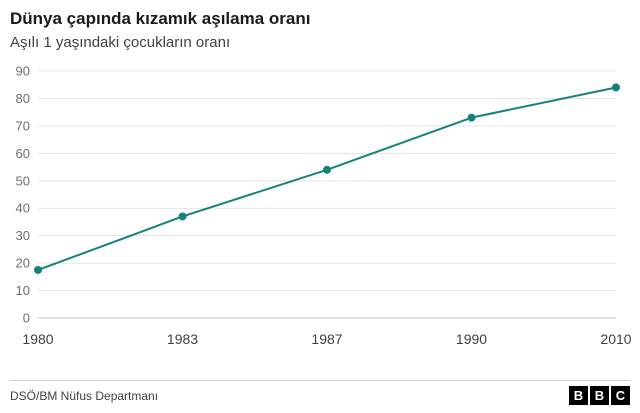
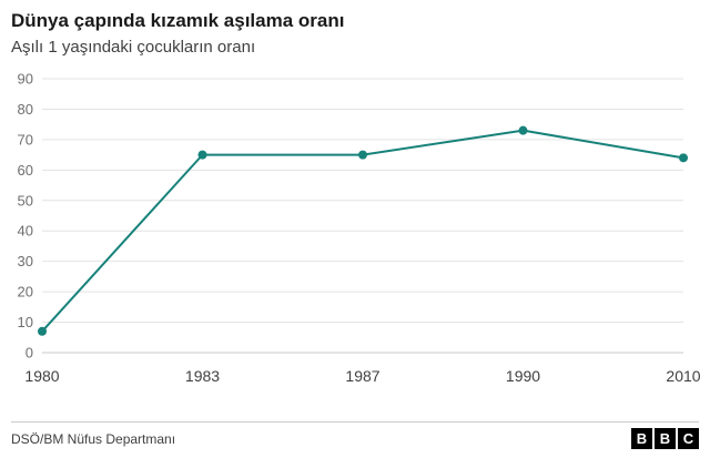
1980: 18 -> 7
1983: 37 -> 65
1987: 54 -> 65
2010: 84 -> 64
